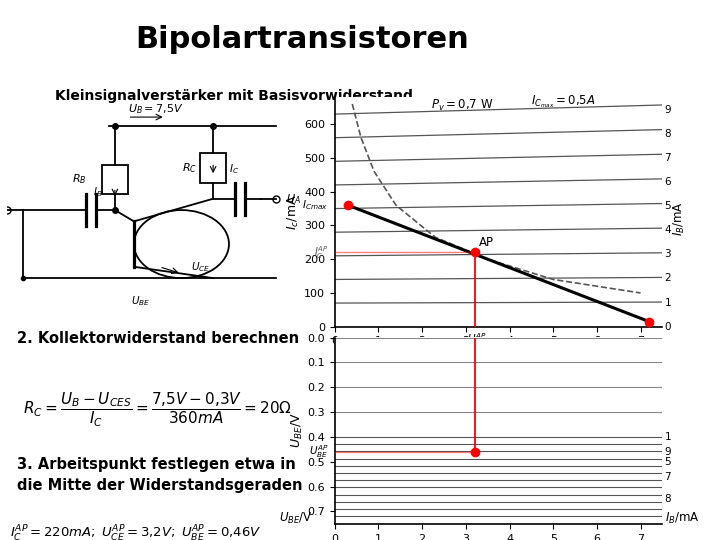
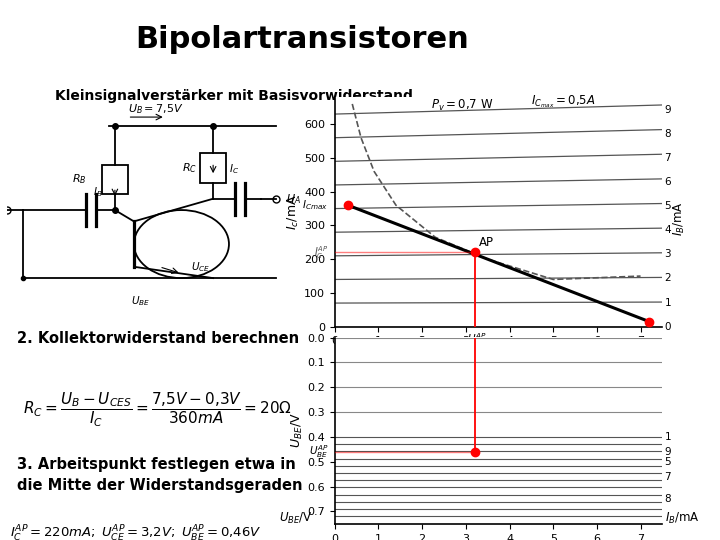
7: 100 -> 150
